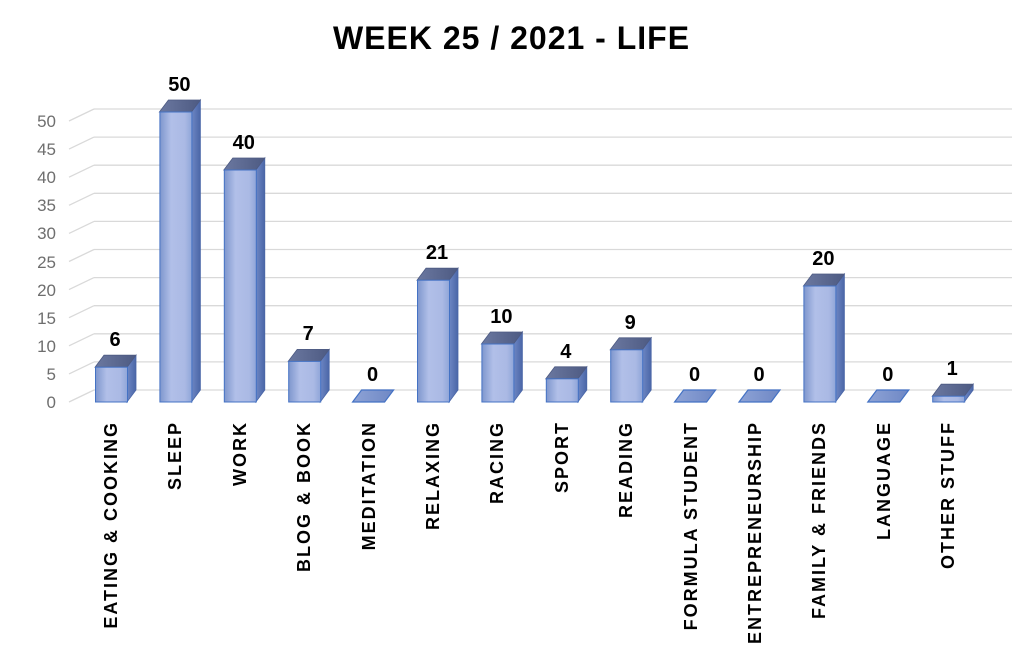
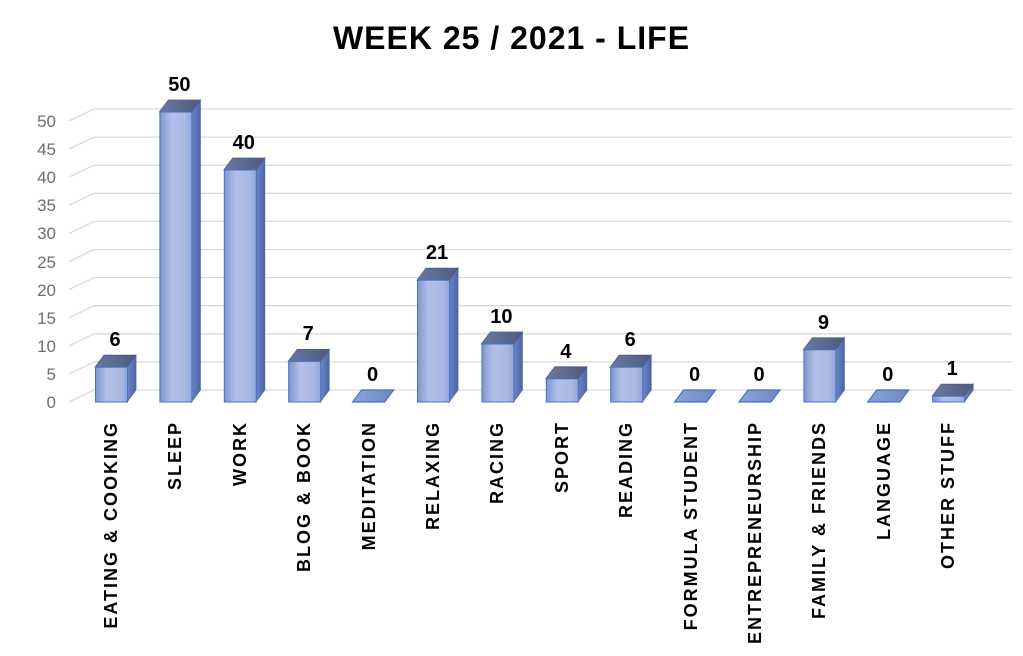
READING: 9 -> 6
FAMILY & FRIENDS: 20 -> 9
